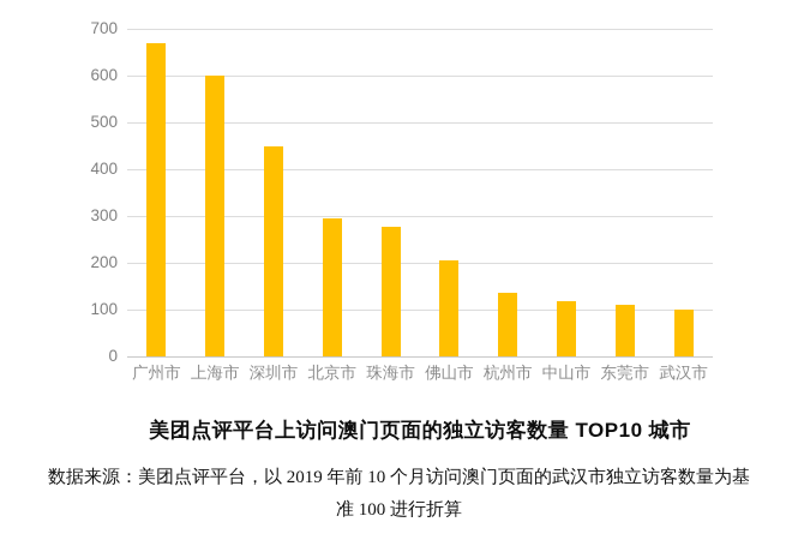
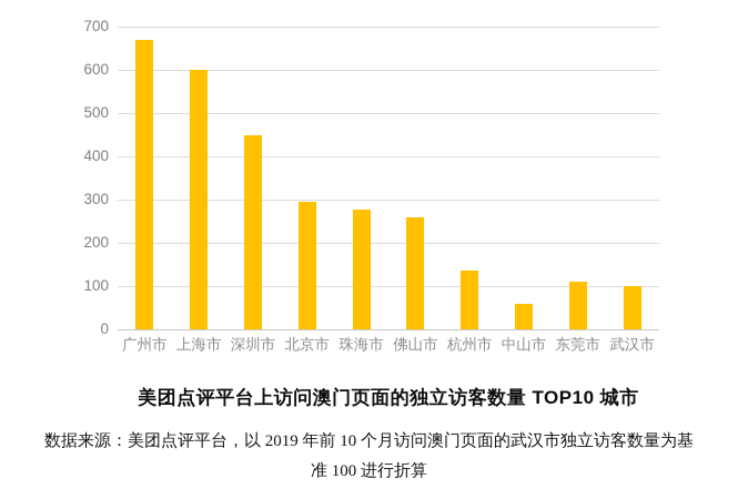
佛山市: 200 -> 260
中山市: 120 -> 60
